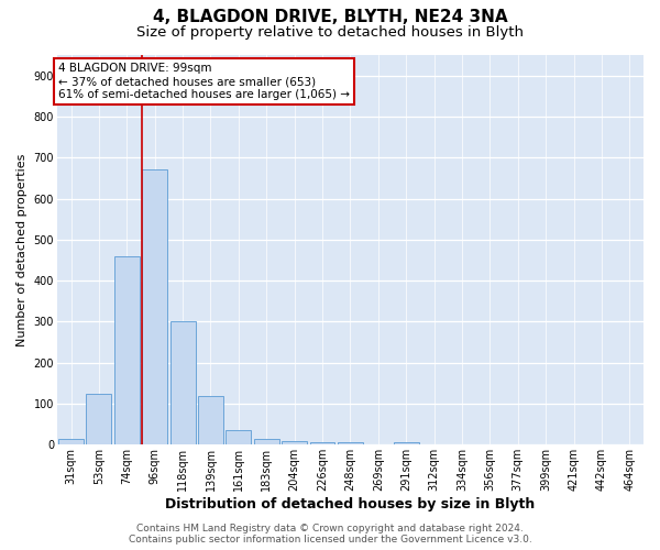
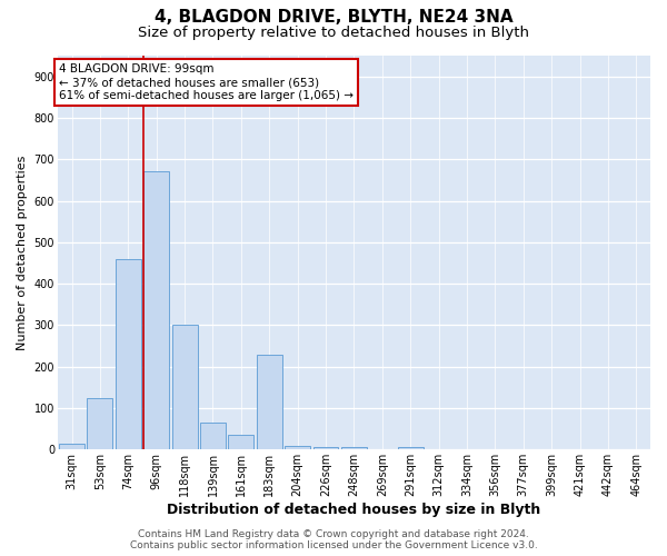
139sqm: 118 -> 65
183sqm: 15 -> 230
